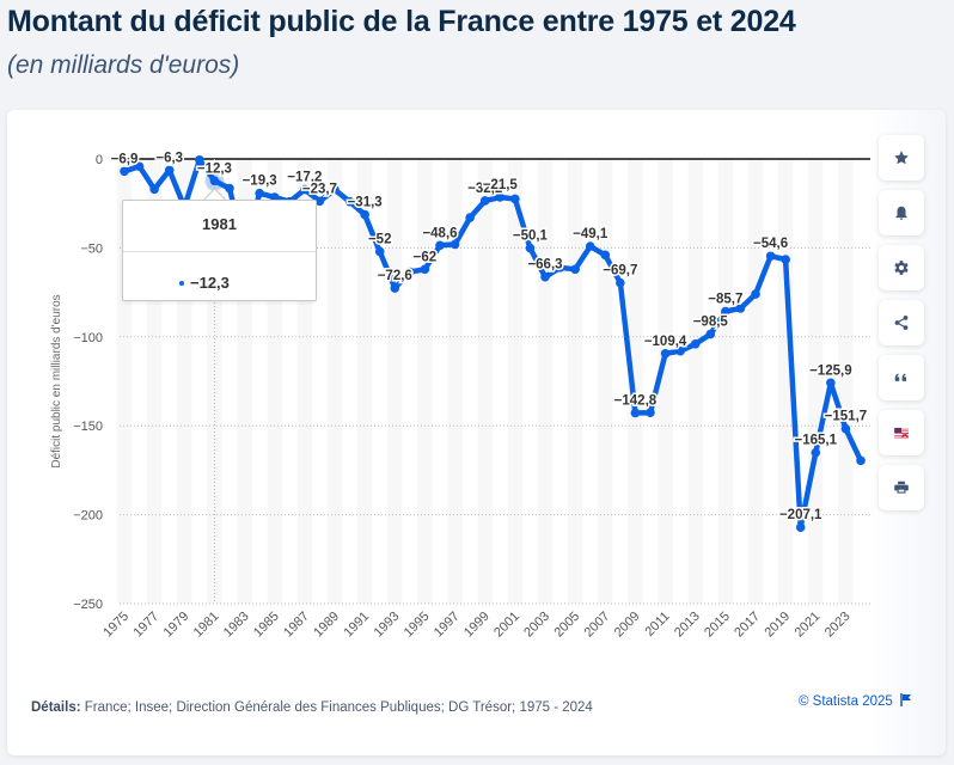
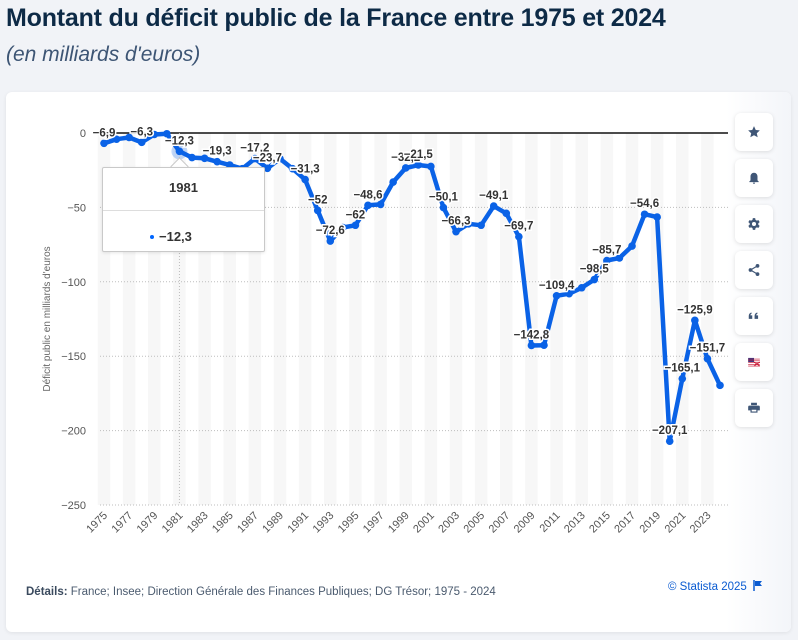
1977: -17 -> -3
1979: -27 -> -1
1983: -51 -> -17
